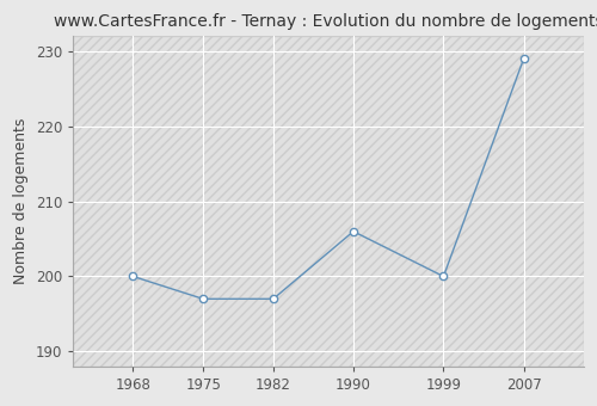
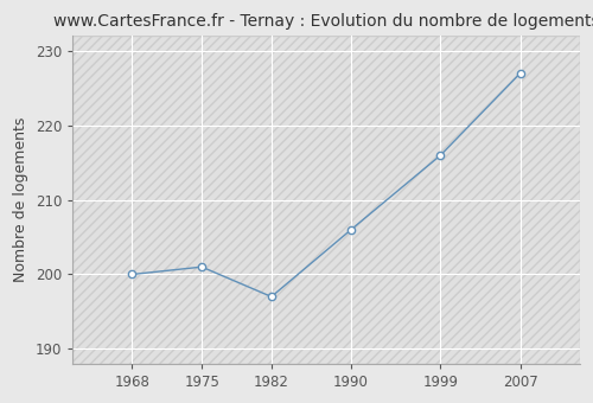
1975: 197 -> 201
1999: 200 -> 216
2007: 229 -> 227
